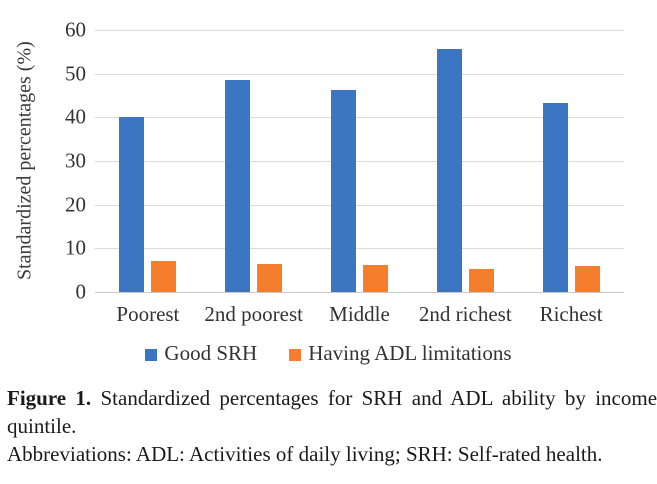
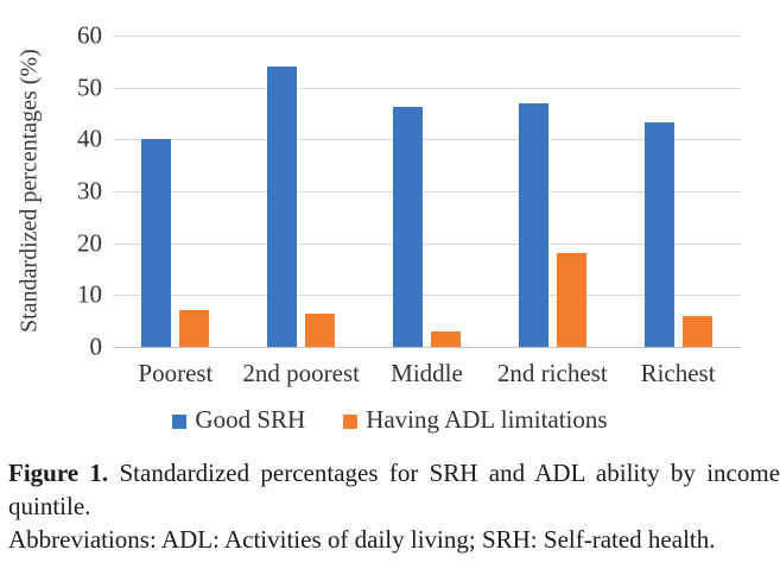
Good SRH/2nd poorest: 48 -> 54
Having ADL limitations/Middle: 6 -> 3
Good SRH/2nd richest: 56 -> 47
Having ADL limitations/2nd richest: 5 -> 18
